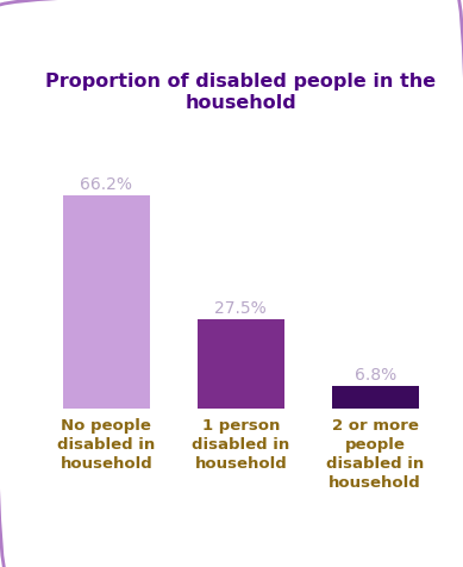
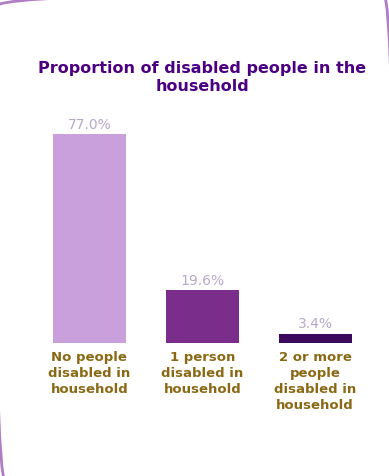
No people disabled in household: 66.2% -> 77.0%
1 person disabled in household: 27.5% -> 19.6%
2 or more people disabled in household: 6.8% -> 3.4%
